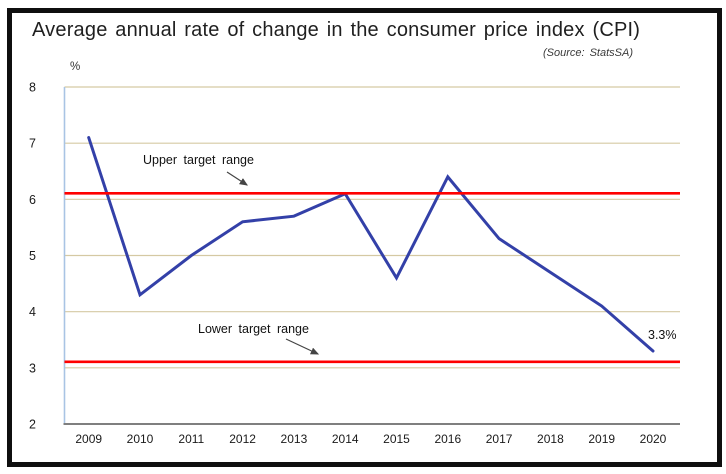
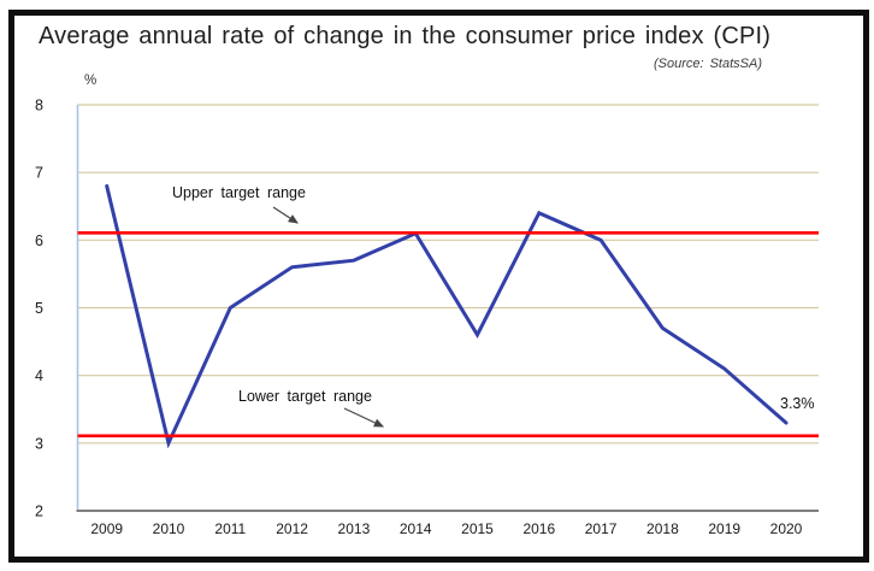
2009: 7.1 -> 6.8
2010: 4.3 -> 3.0
2017: 5.3 -> 6.0
